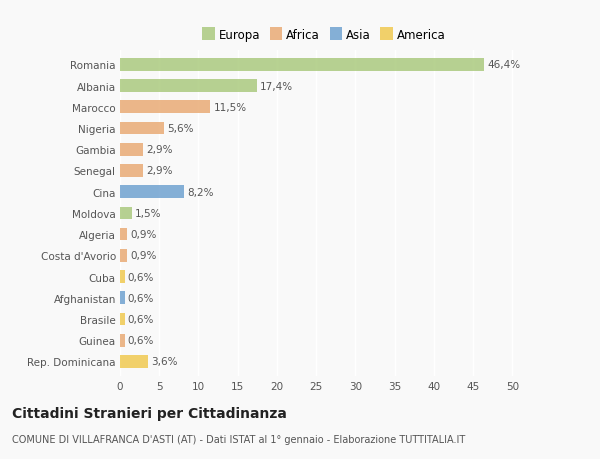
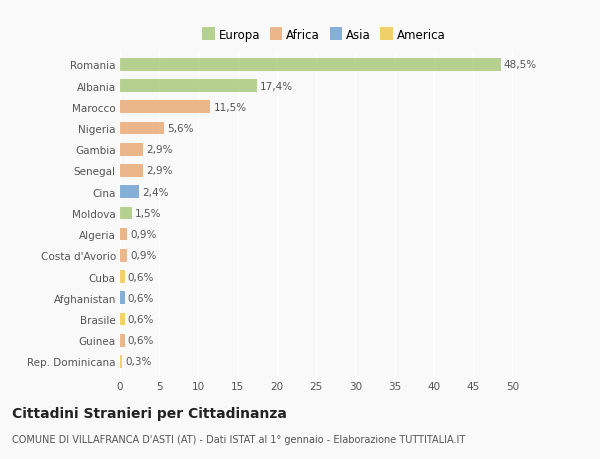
Romania: 46,4% -> 48,5%
Cina: 8,2% -> 2,4%
Rep. Dominicana: 3,6% -> 0,3%
